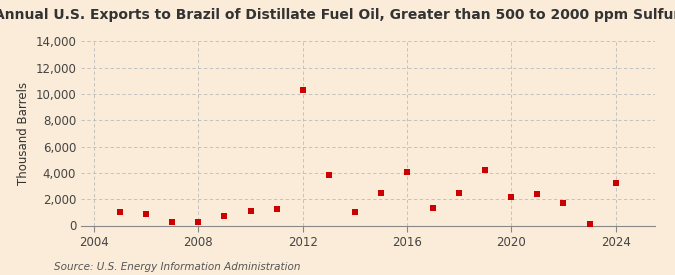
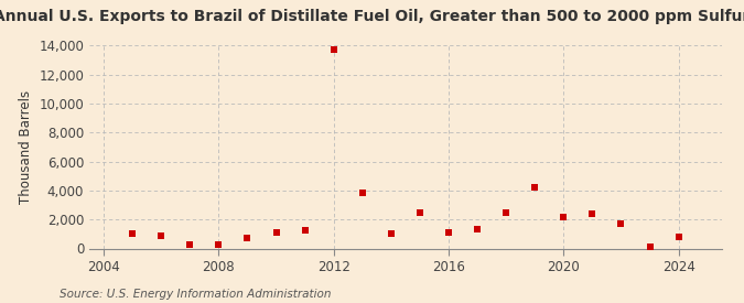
2012: 10,300 -> 13,700
2016: 4,100 -> 1,100
2024: 3,200 -> 800
